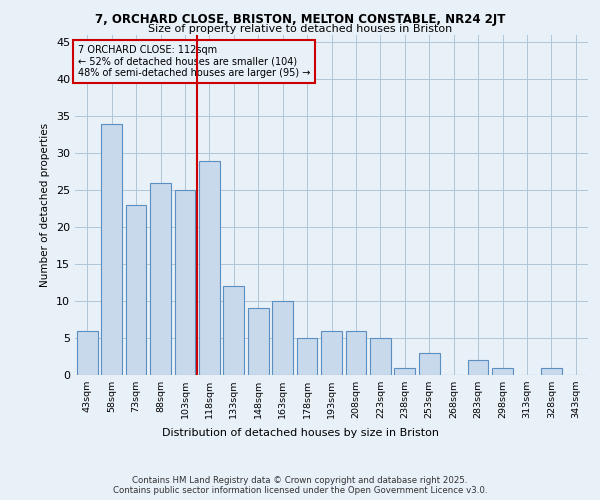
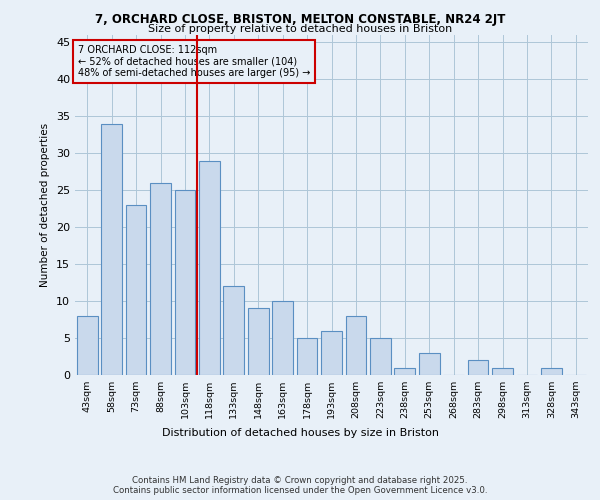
43sqm: 6 -> 8
208sqm: 6 -> 8
